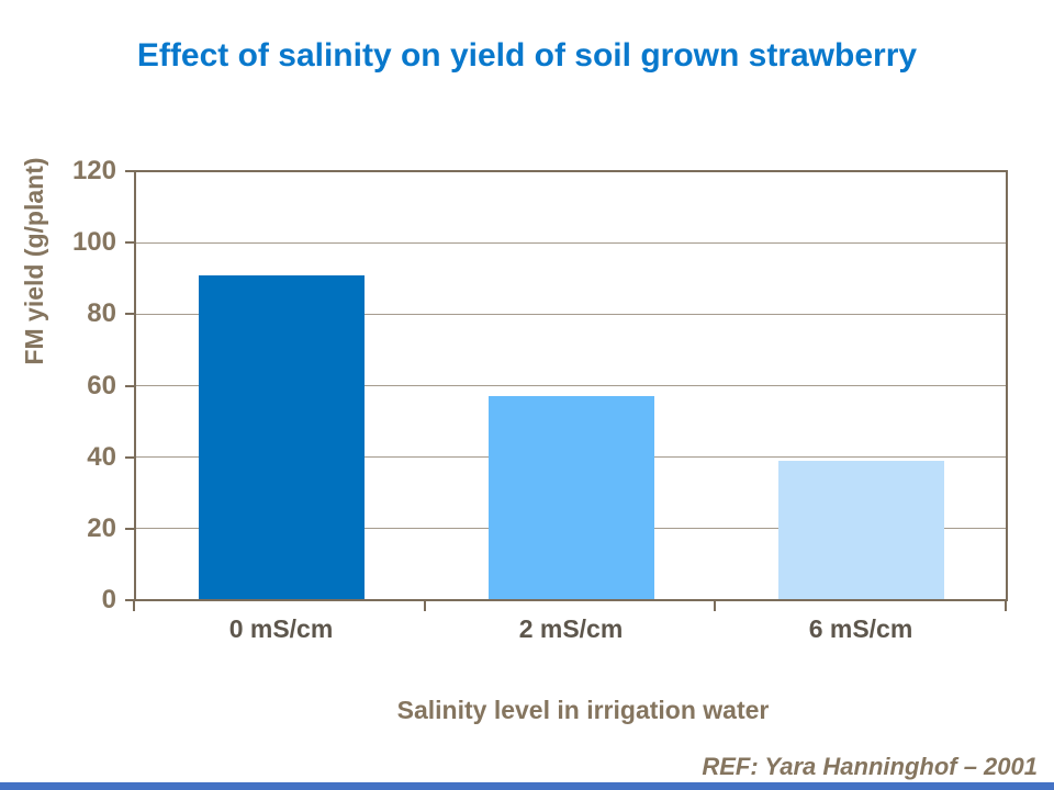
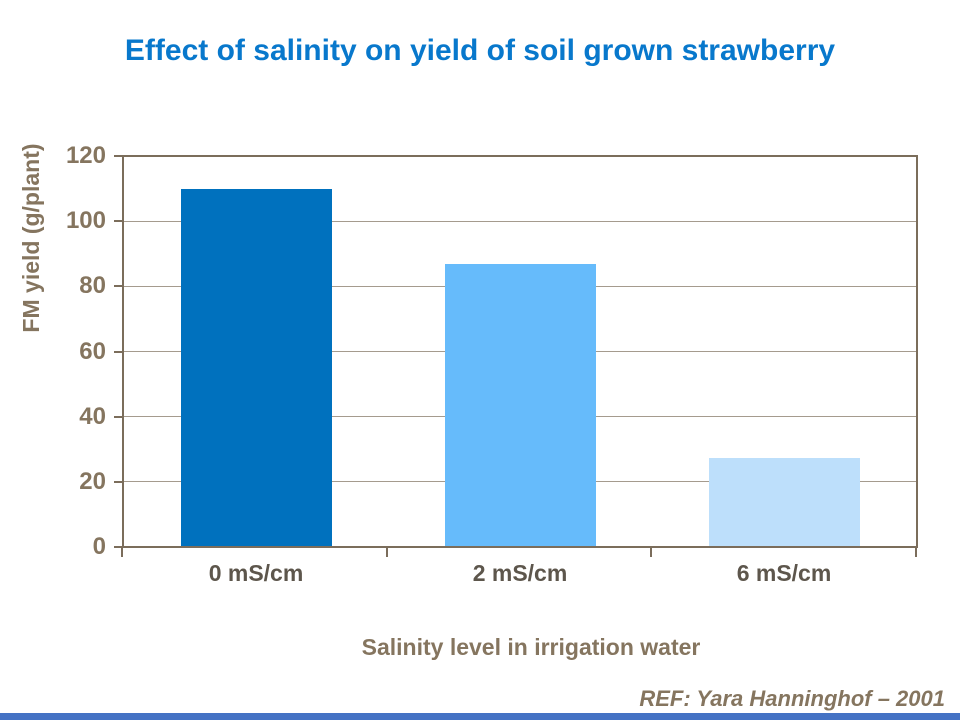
0 mS/cm: 91 -> 110
2 mS/cm: 57 -> 87
6 mS/cm: 39 -> 27
